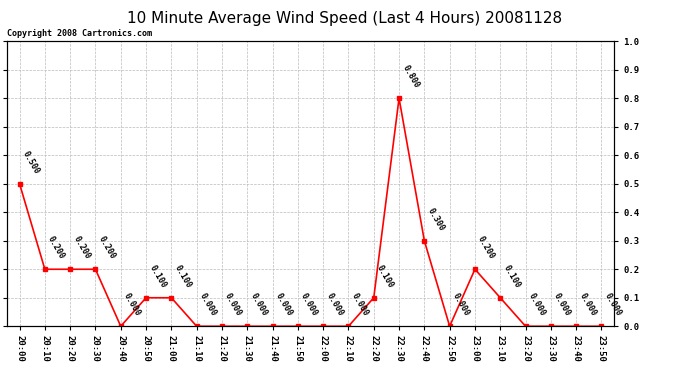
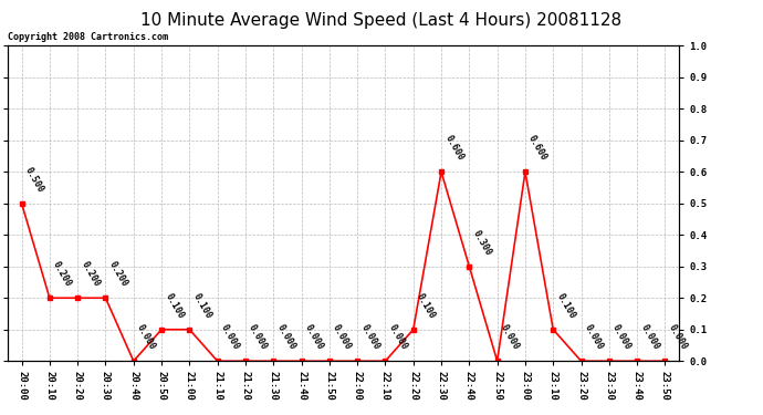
22:30: 0.800 -> 0.600
23:00: 0.200 -> 0.600
